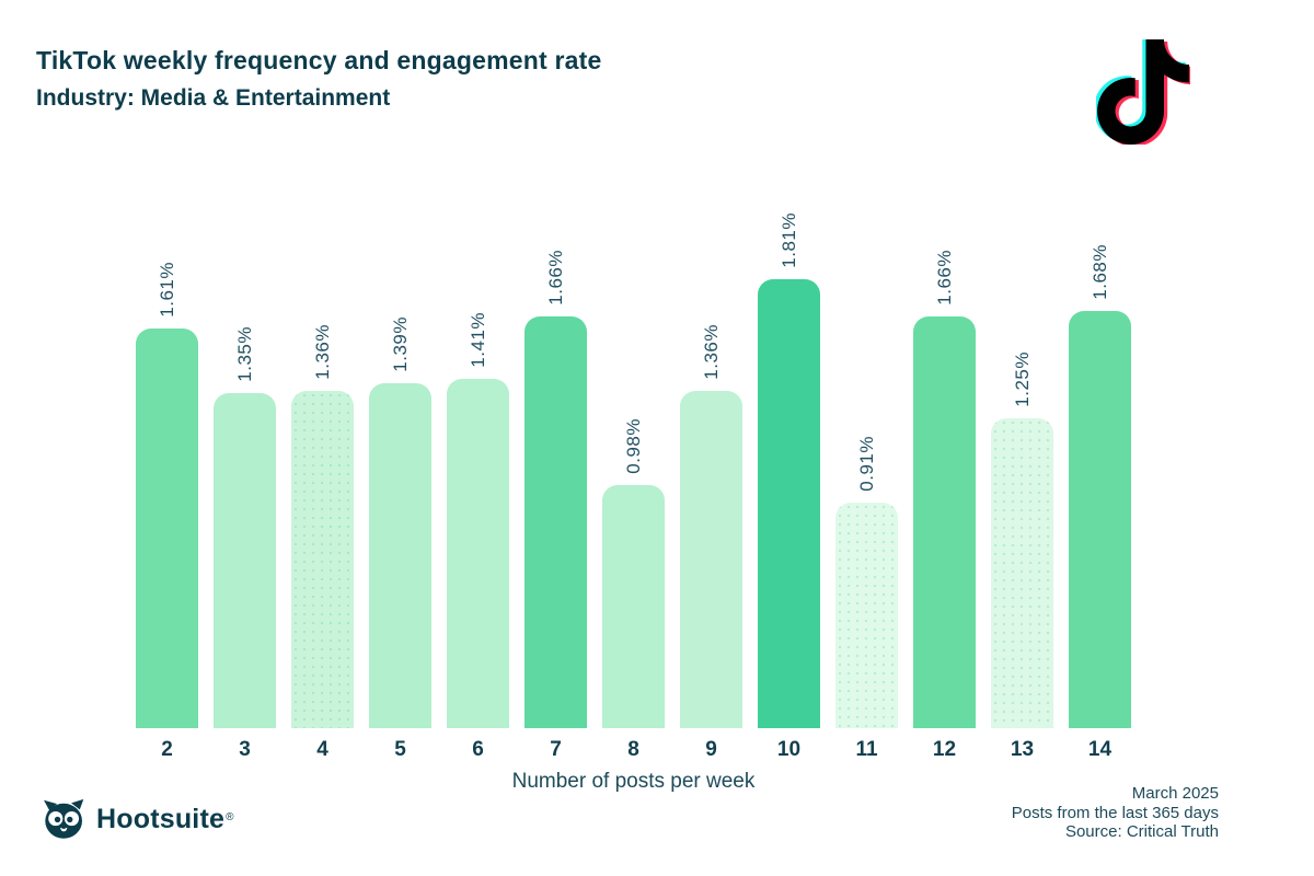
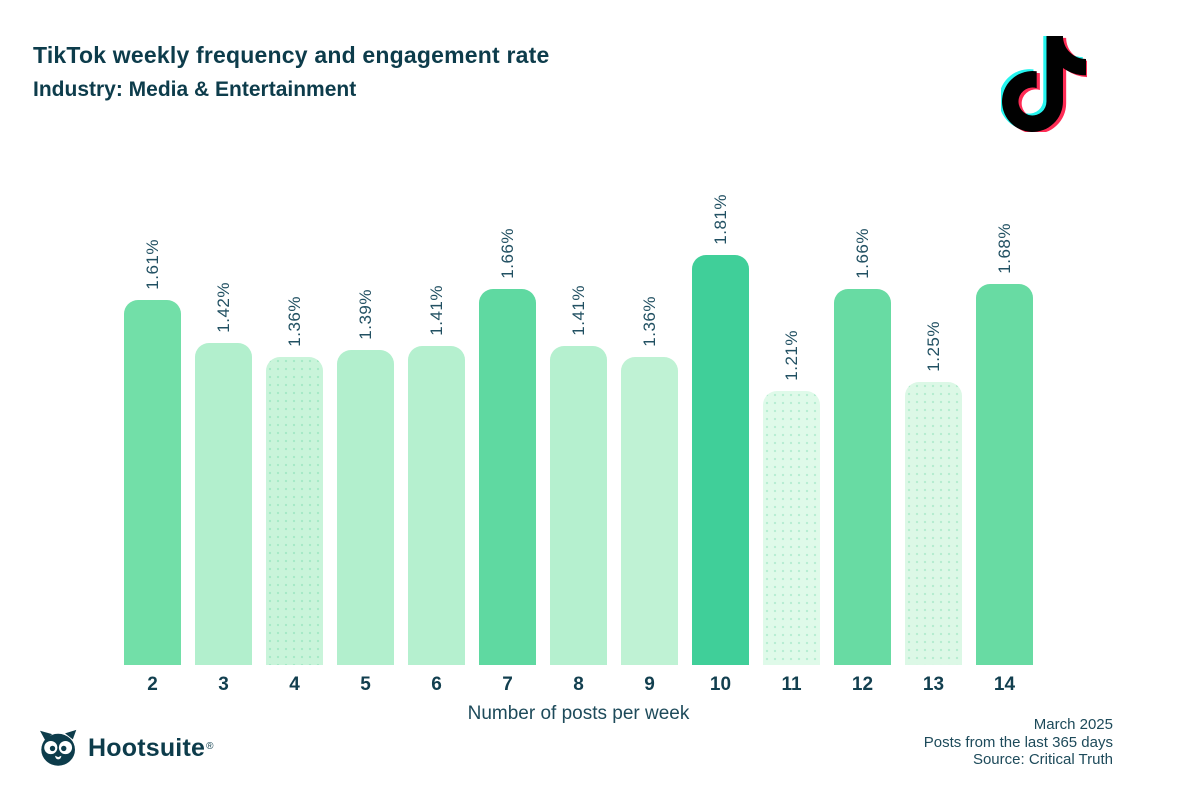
3: 1.35% -> 1.42%
8: 0.98% -> 1.41%
11: 0.91% -> 1.21%
